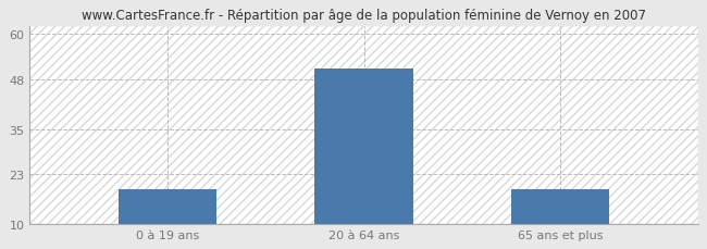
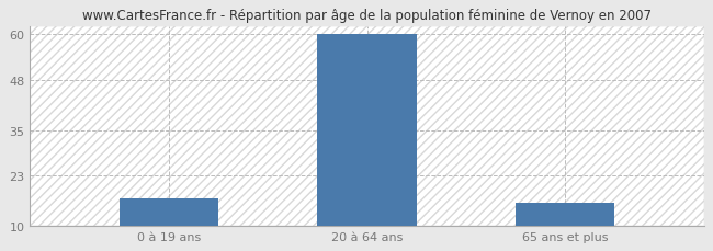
0 à 19 ans: 19 -> 17
20 à 64 ans: 51 -> 60
65 ans et plus: 19 -> 16
